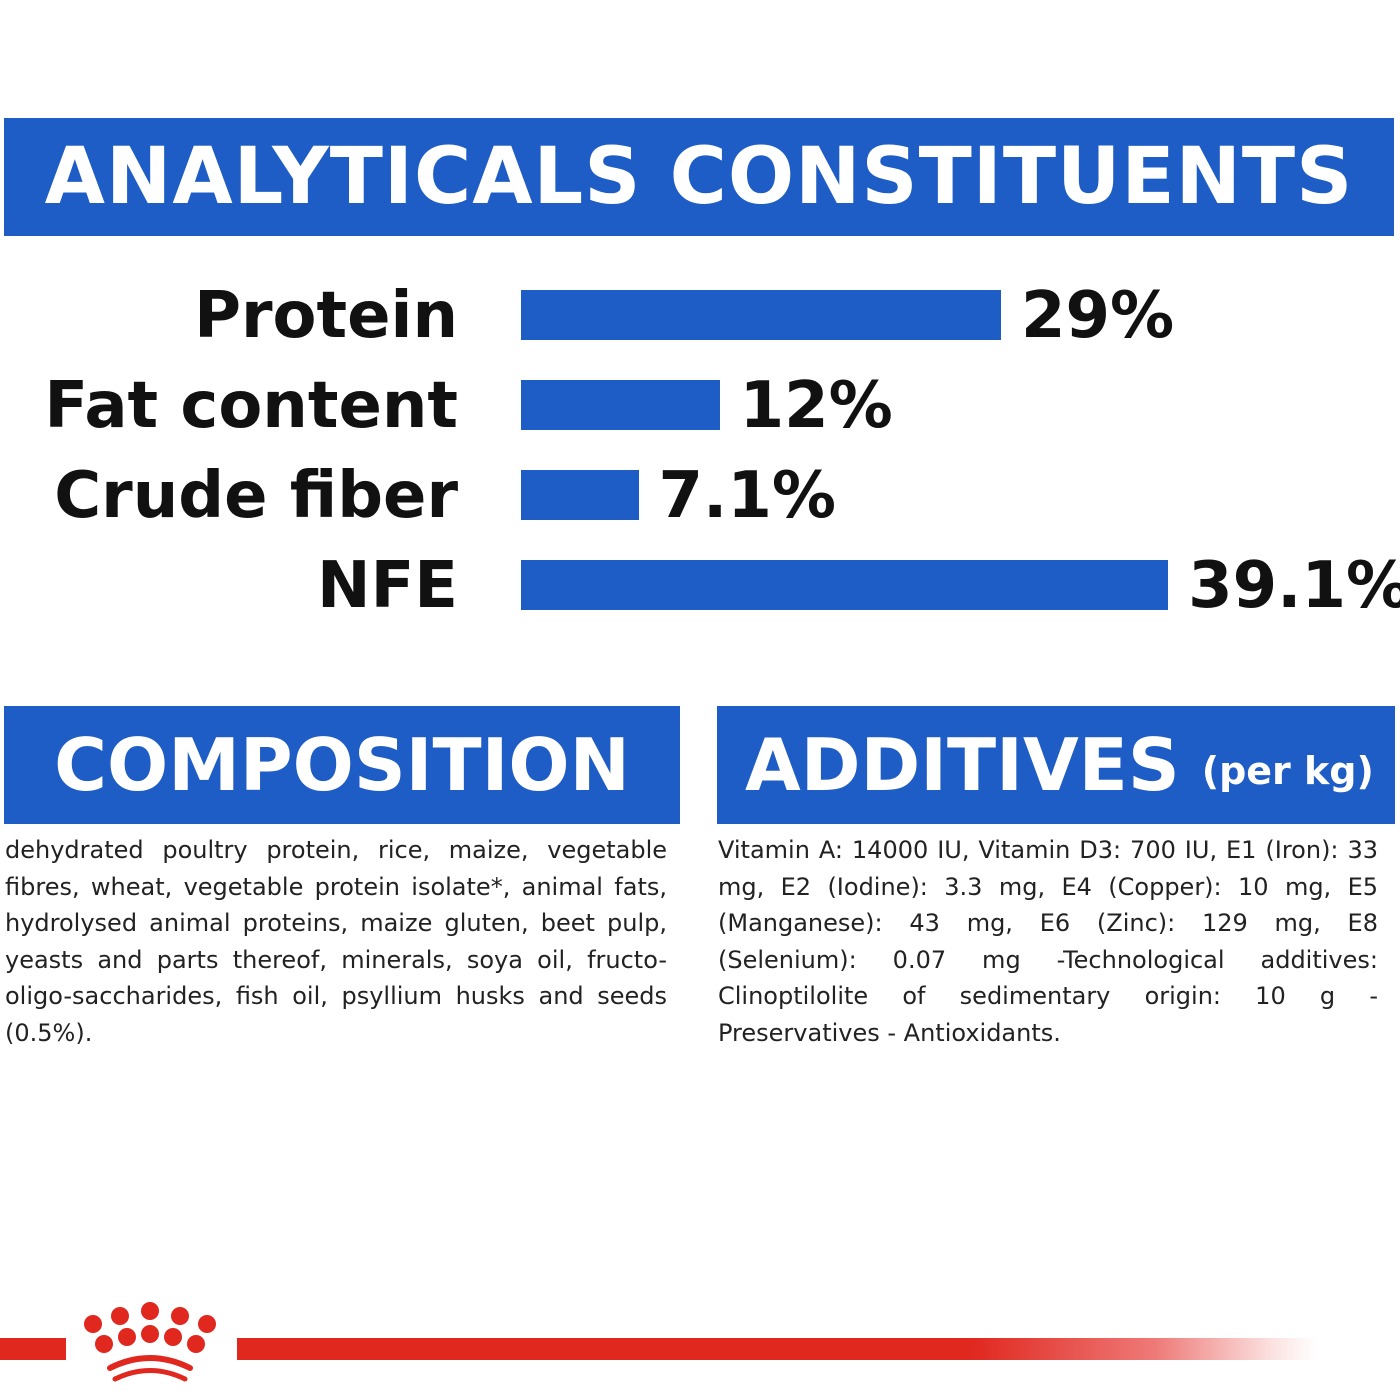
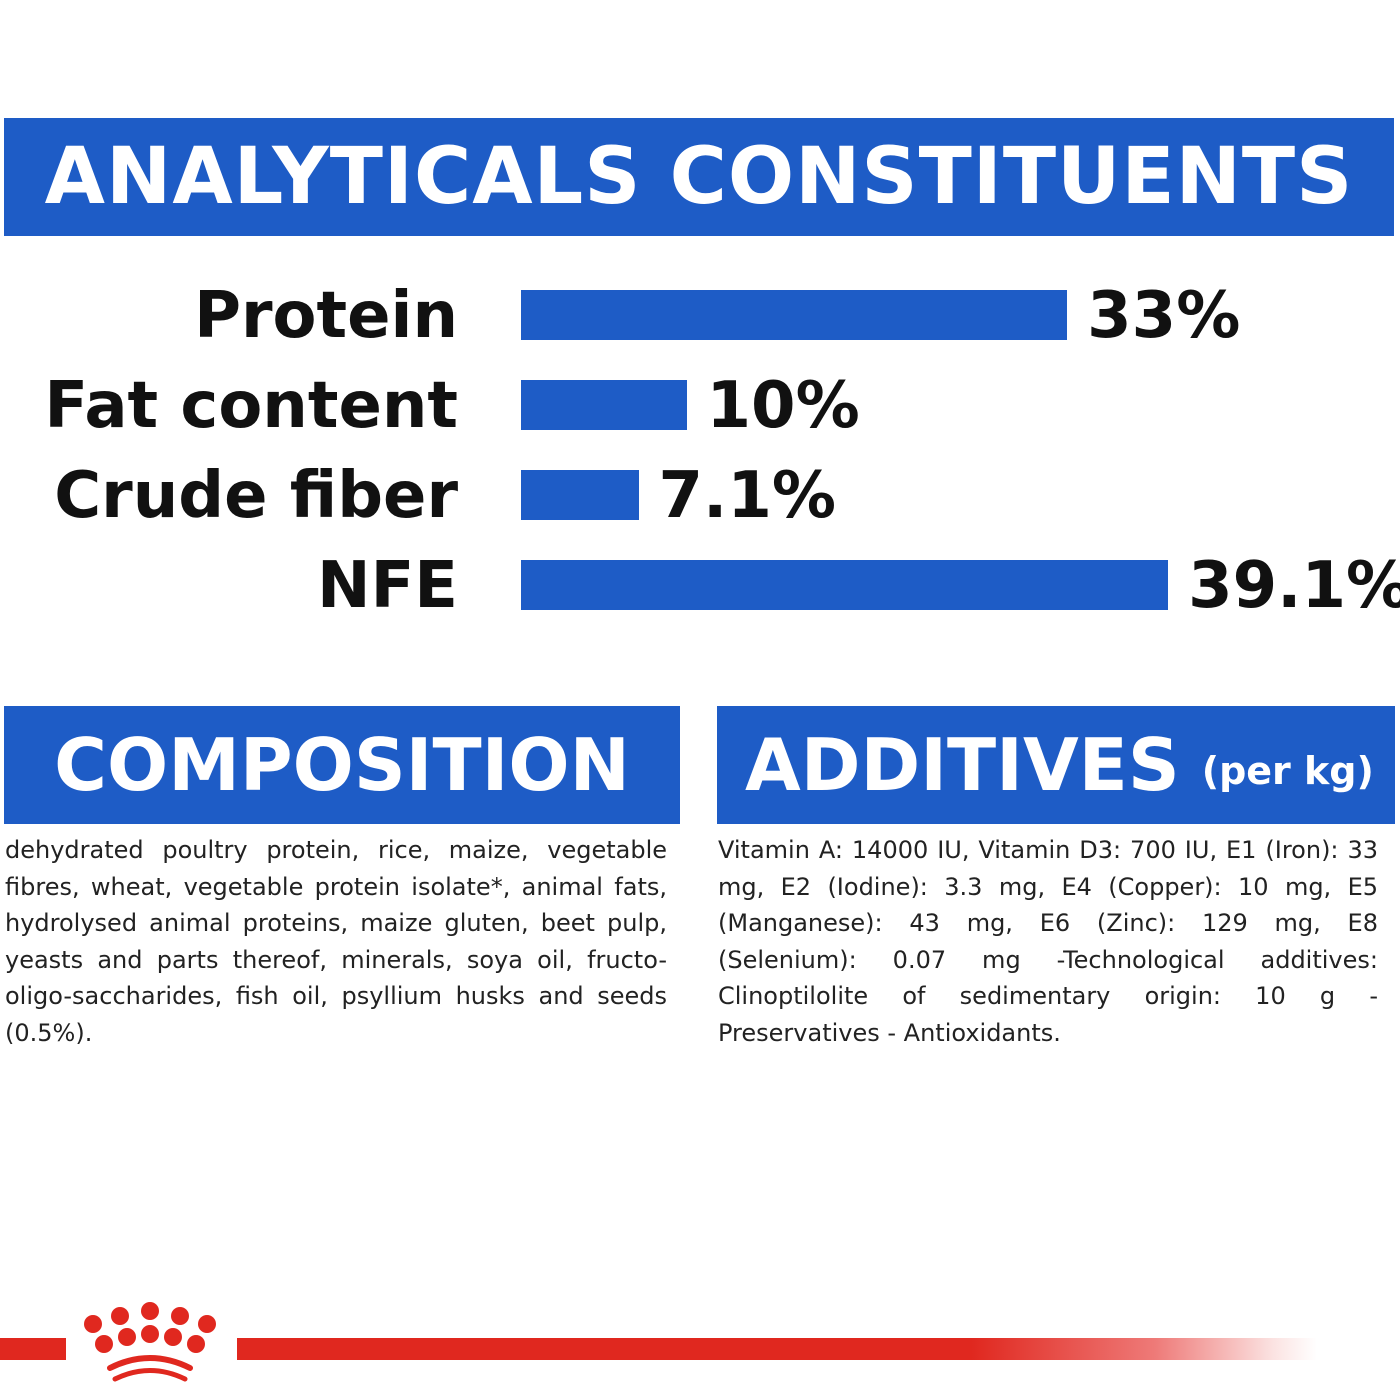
Protein: 29% -> 33%
Fat content: 12% -> 10%
